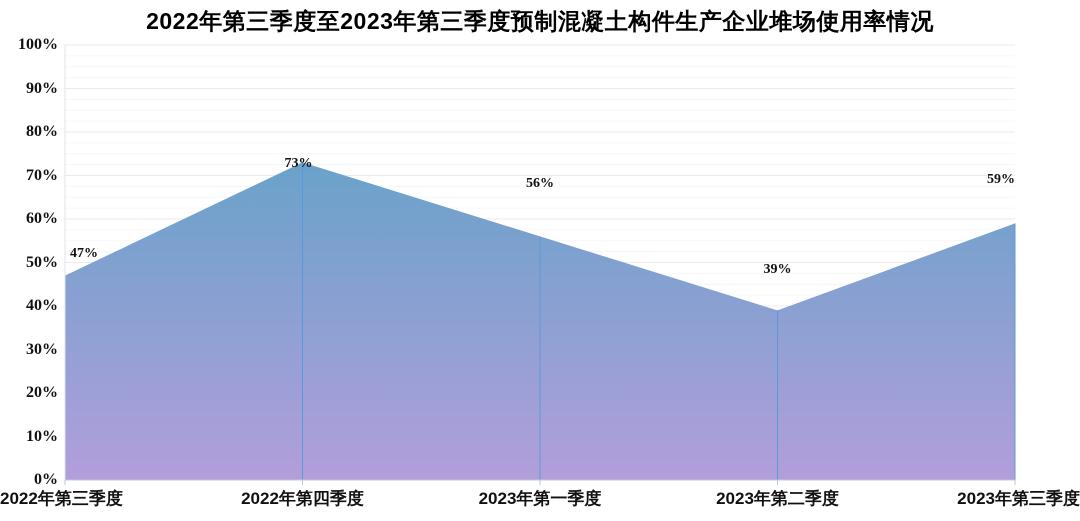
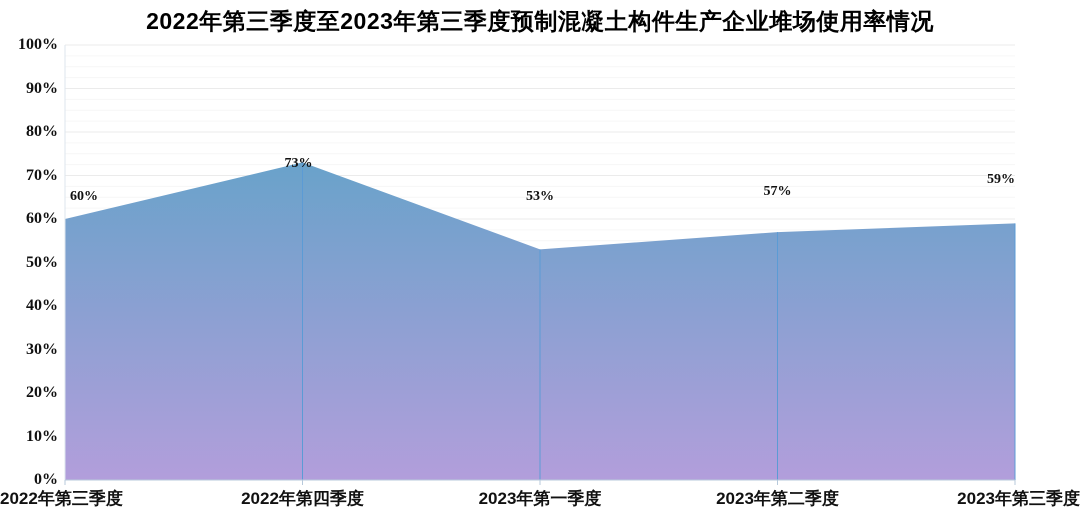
2022年第三季度: 47% -> 60%
2023年第一季度: 56% -> 53%
2023年第二季度: 39% -> 57%
